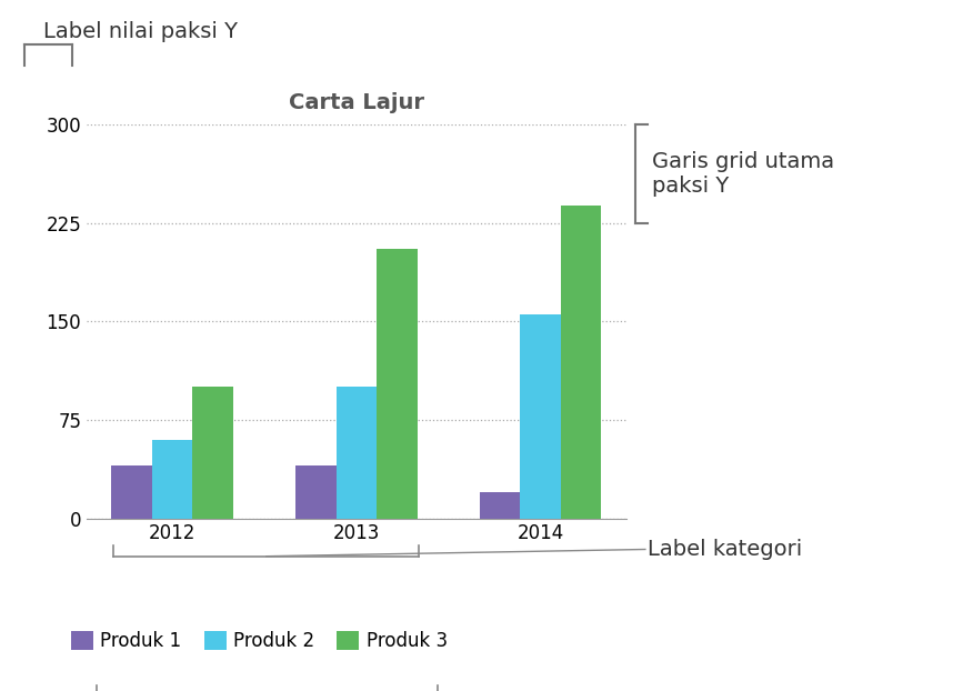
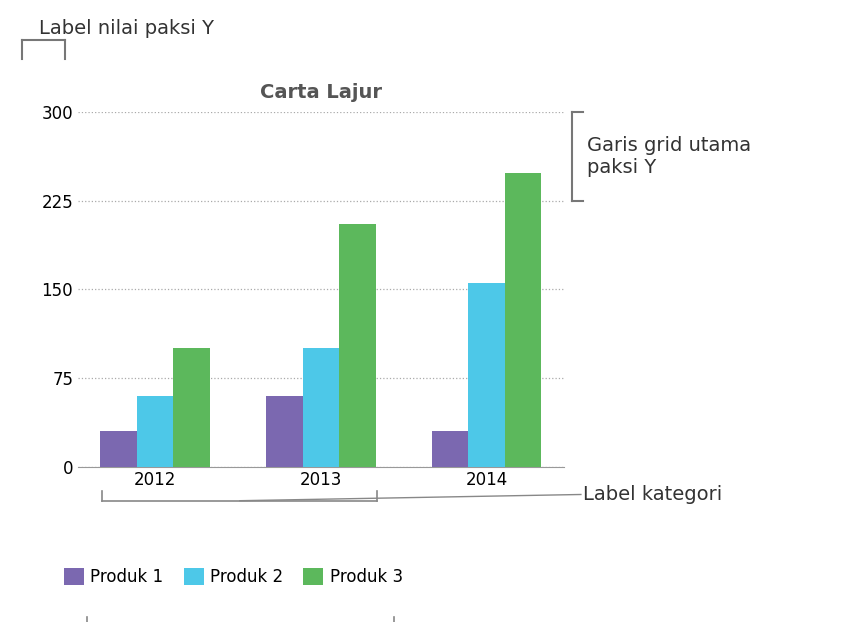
Produk 1/2012: 40 -> 30
Produk 1/2013: 40 -> 60
Produk 1/2014: 20 -> 30
Produk 3/2014: 238 -> 248
